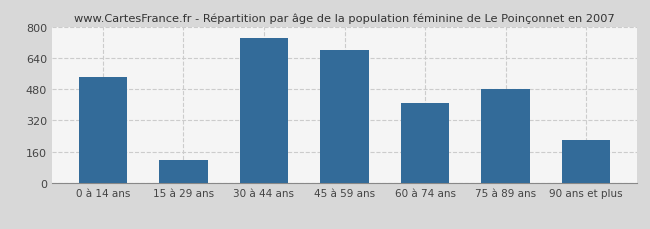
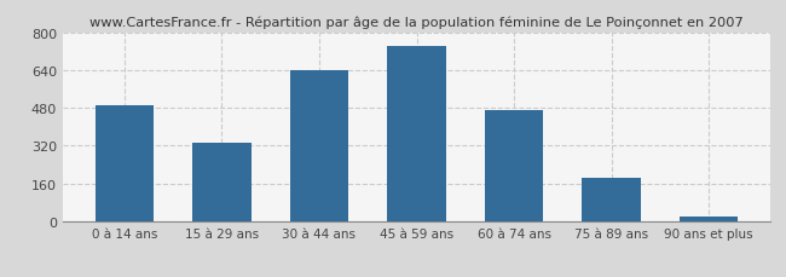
0 à 14 ans: 540 -> 490
15 à 29 ans: 120 -> 330
30 à 44 ans: 740 -> 640
45 à 59 ans: 680 -> 740
60 à 74 ans: 410 -> 470
75 à 89 ans: 480 -> 180
90 ans et plus: 220 -> 20
